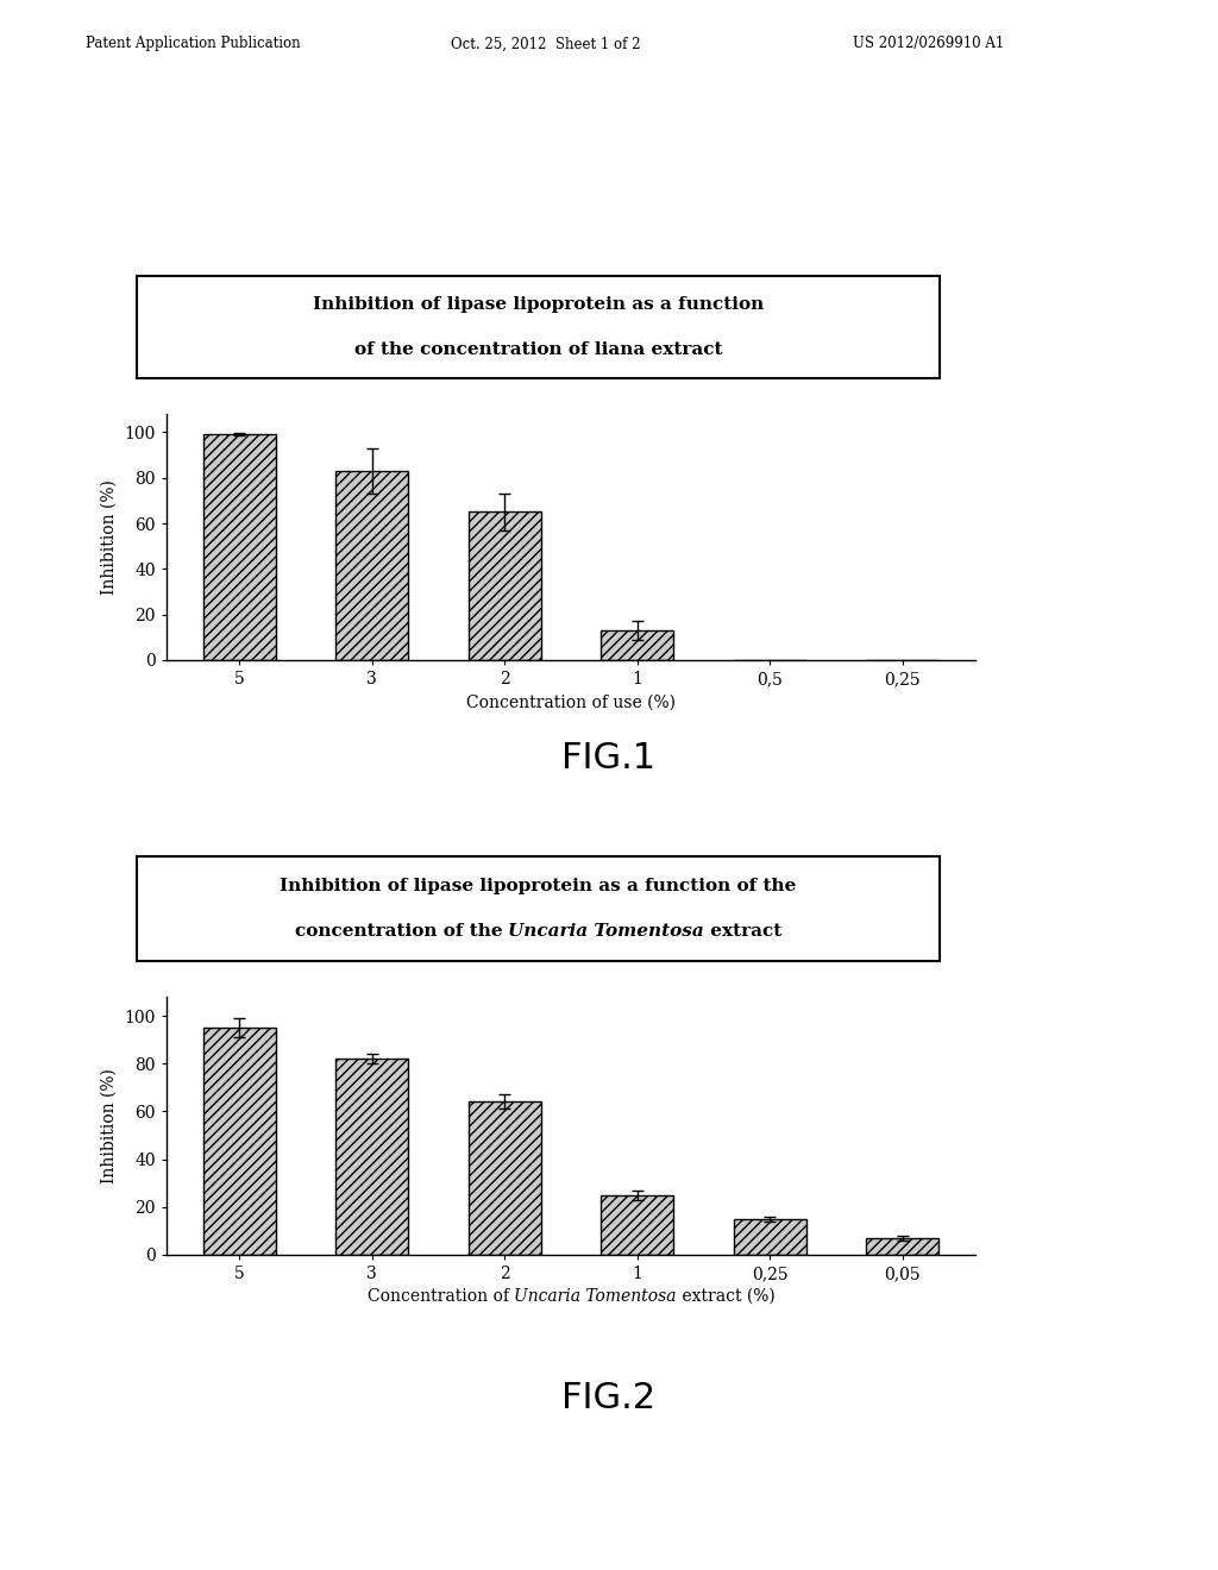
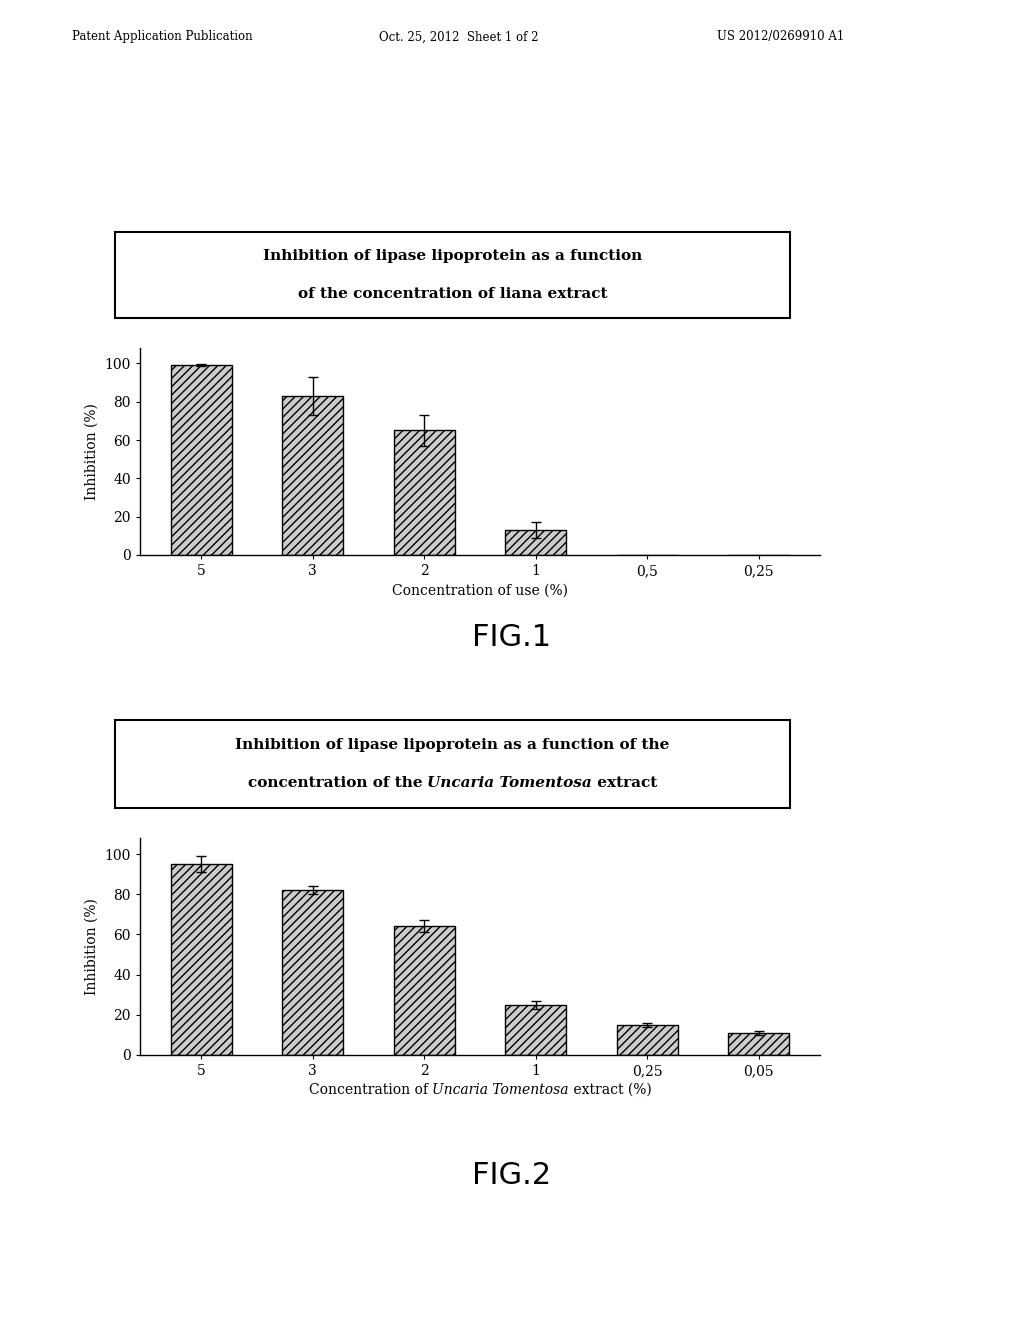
0,05: 7 -> 11
